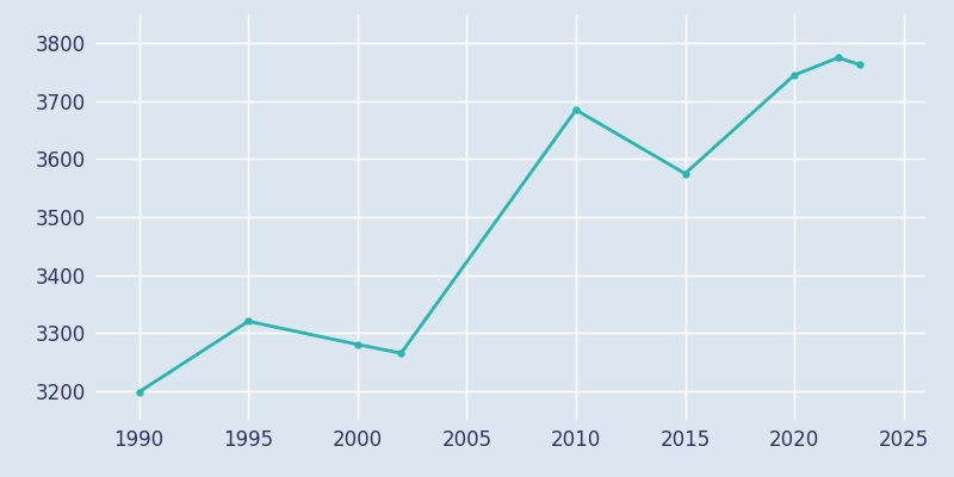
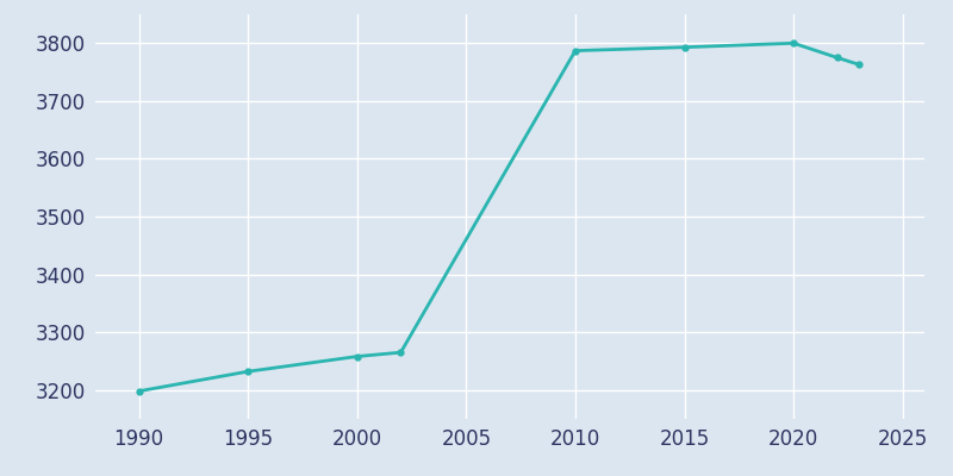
1995: 3320 -> 3232
2000: 3280 -> 3258
2010: 3685 -> 3787
2015: 3575 -> 3793
2020: 3745 -> 3800
